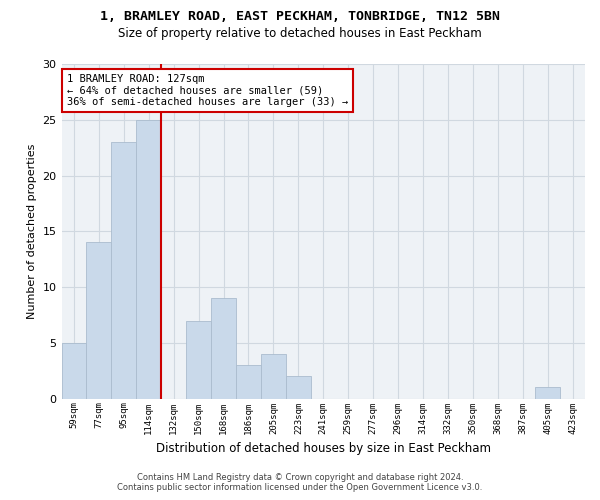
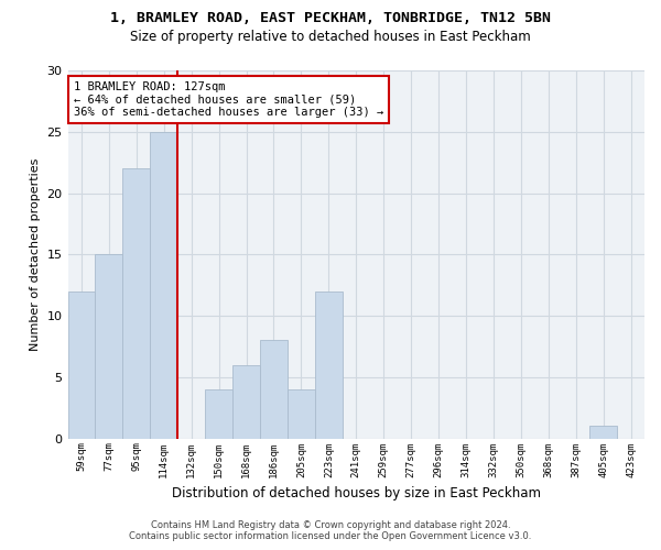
59sqm: 5 -> 12
77sqm: 14 -> 15
95sqm: 23 -> 22
150sqm: 7 -> 4
168sqm: 9 -> 6
186sqm: 3 -> 8
223sqm: 2 -> 12
